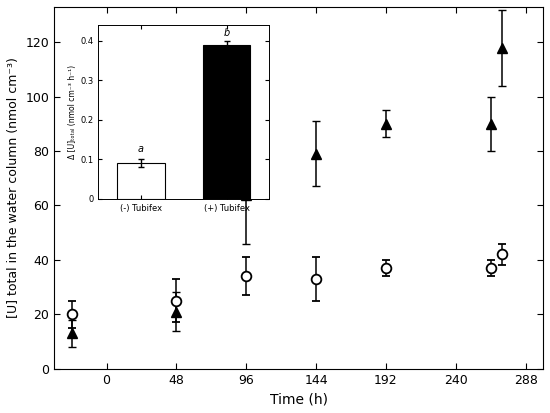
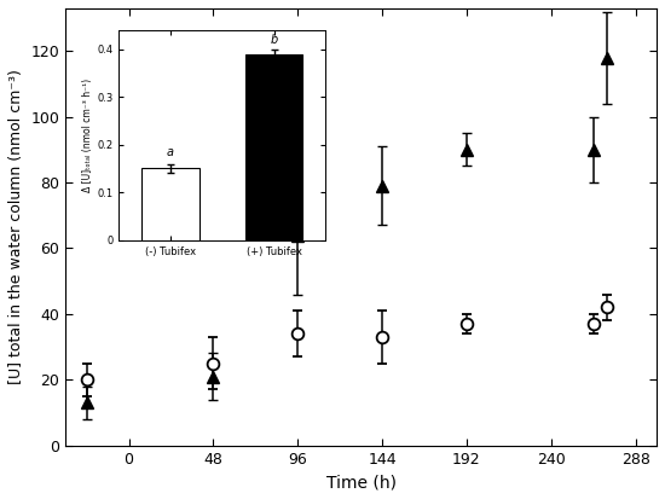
(-) Tubifex: 0.09 -> 0.15
